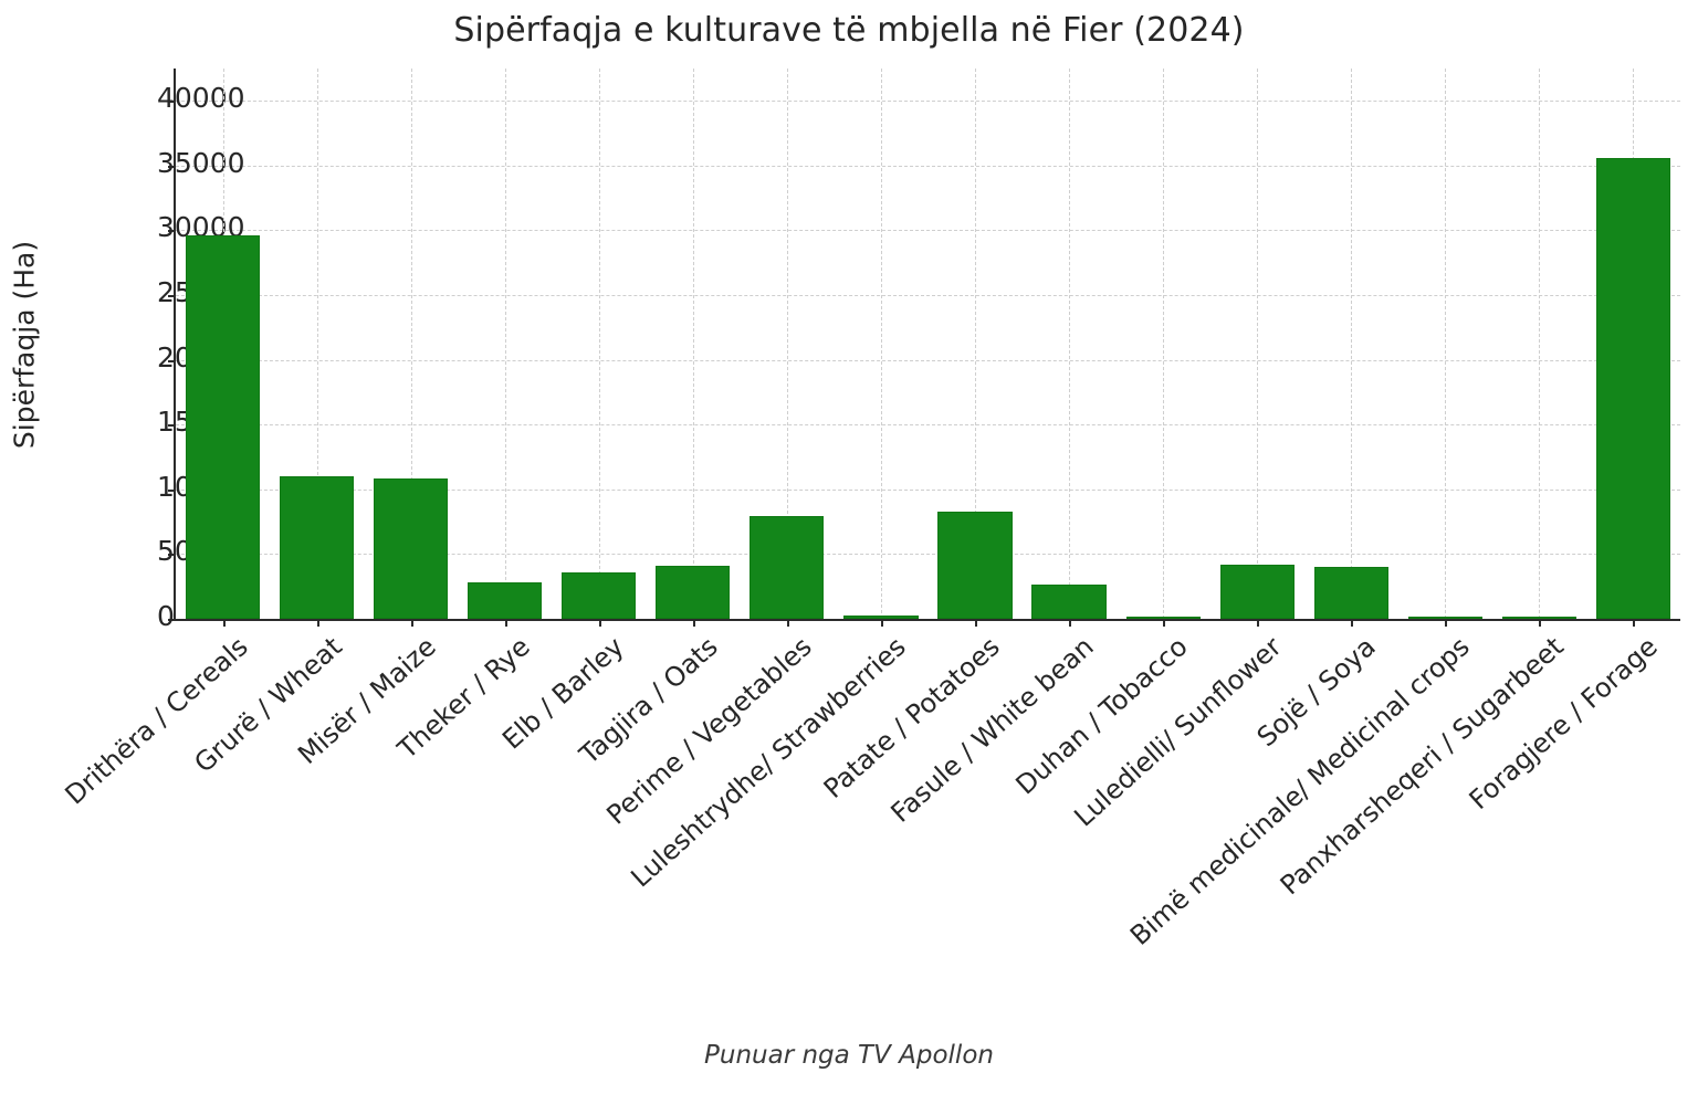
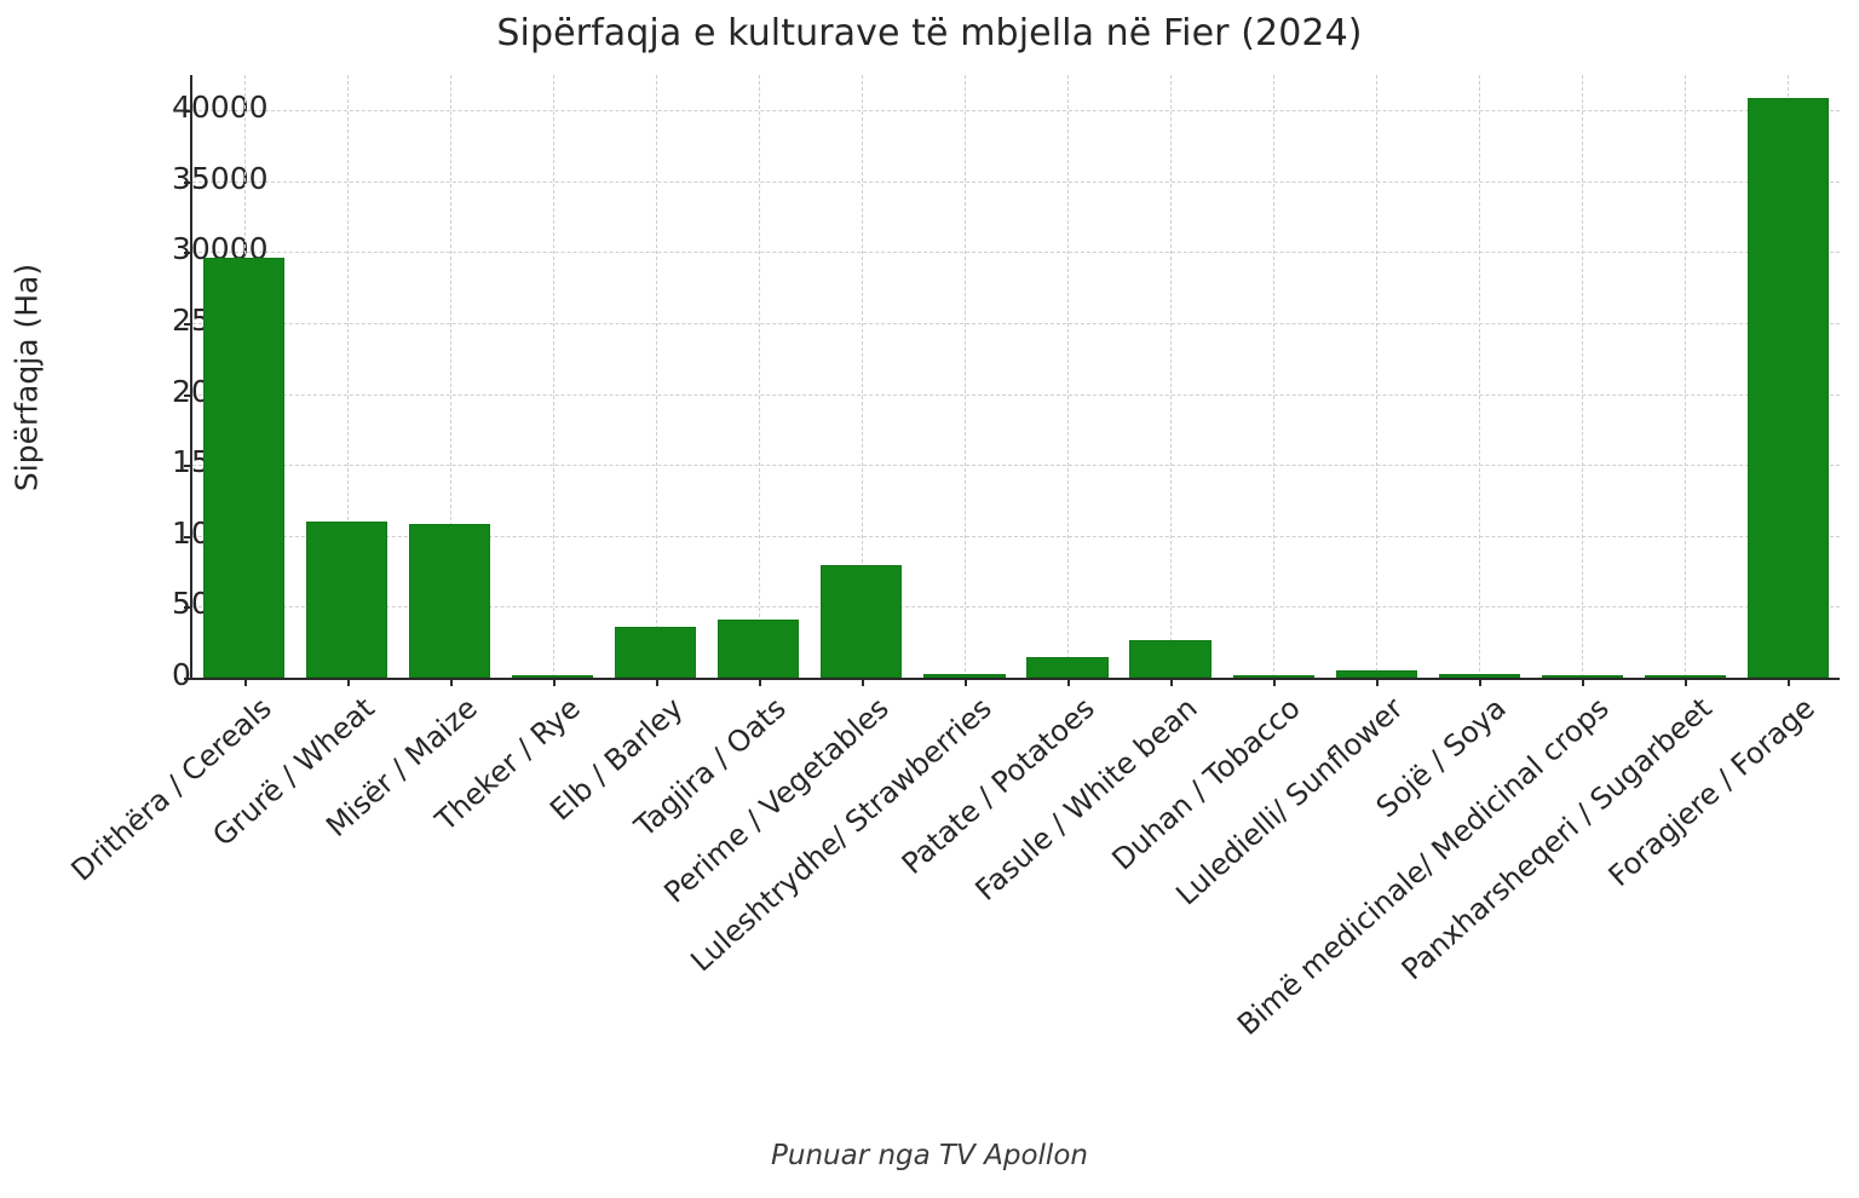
Theker / Rye: 2800 -> 100
Patate / Potatoes: 8300 -> 1400
Luledielli/ Sunflower: 4200 -> 600
Sojë / Soya: 4000 -> 200
Foragjere / Forage: 35600 -> 40900
